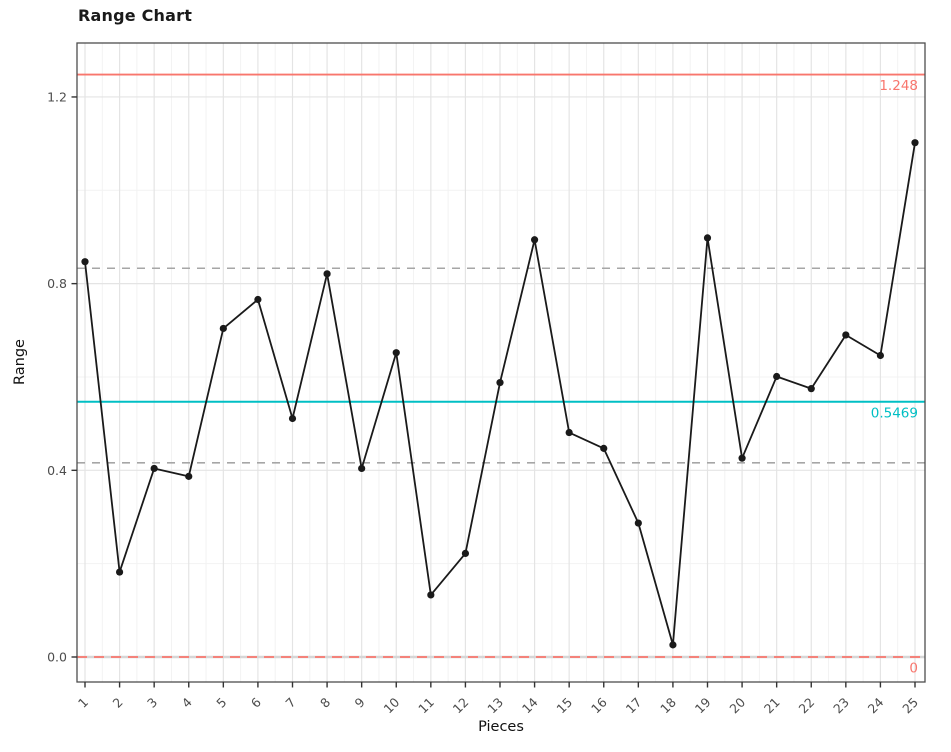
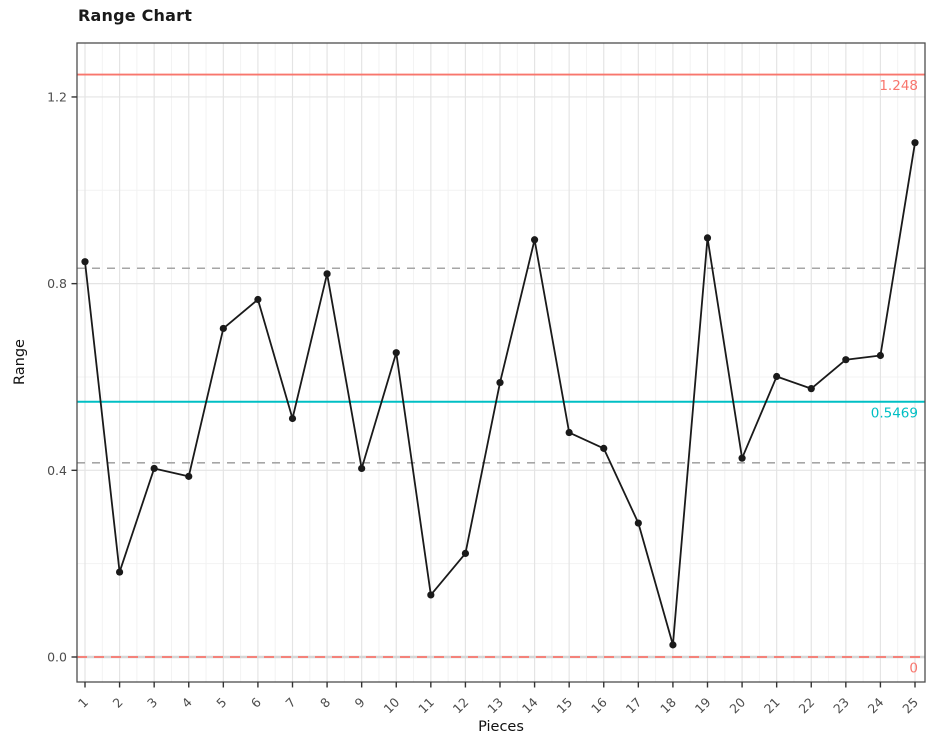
23: 0.69 -> 0.64
